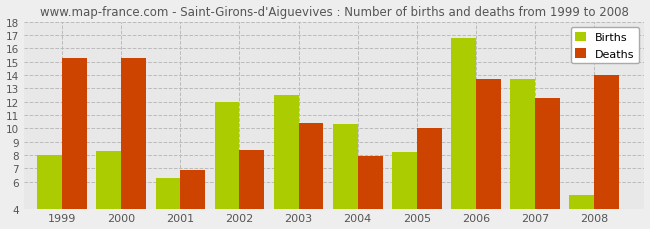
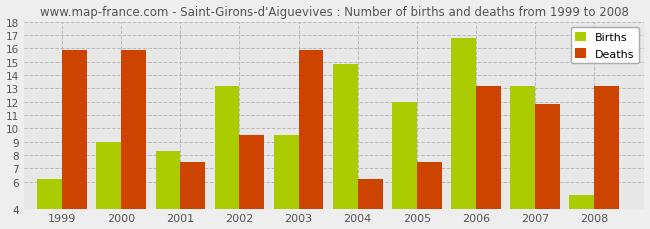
Births/1999: 8.0 -> 6.2
Deaths/1999: 15.3 -> 15.9
Births/2000: 8.3 -> 9.0
Deaths/2000: 15.3 -> 15.9
Births/2001: 6.3 -> 8.3
Deaths/2001: 6.9 -> 7.5
Births/2002: 12.0 -> 13.2
Deaths/2002: 8.4 -> 9.5
Births/2003: 12.5 -> 9.5
Deaths/2003: 10.4 -> 15.9
Births/2004: 10.3 -> 14.8
Deaths/2004: 7.9 -> 6.2
Births/2005: 8.2 -> 12.0
Deaths/2005: 10.0 -> 7.5
Deaths/2006: 13.7 -> 13.2
Births/2007: 13.7 -> 13.2
Deaths/2007: 12.3 -> 11.8
Deaths/2008: 14.0 -> 13.2
